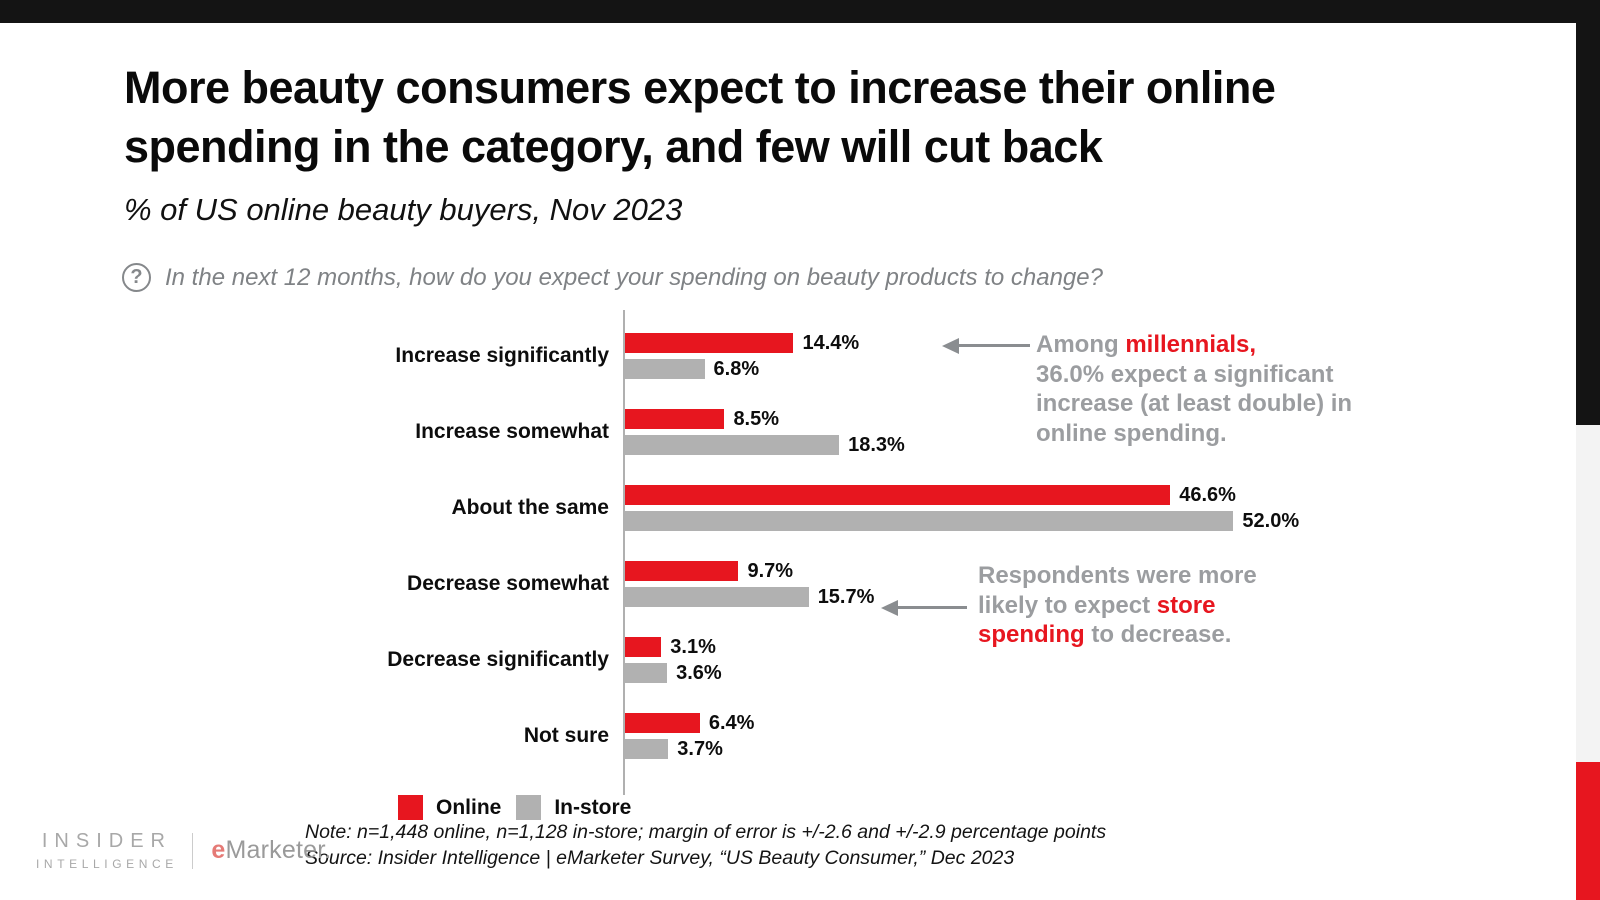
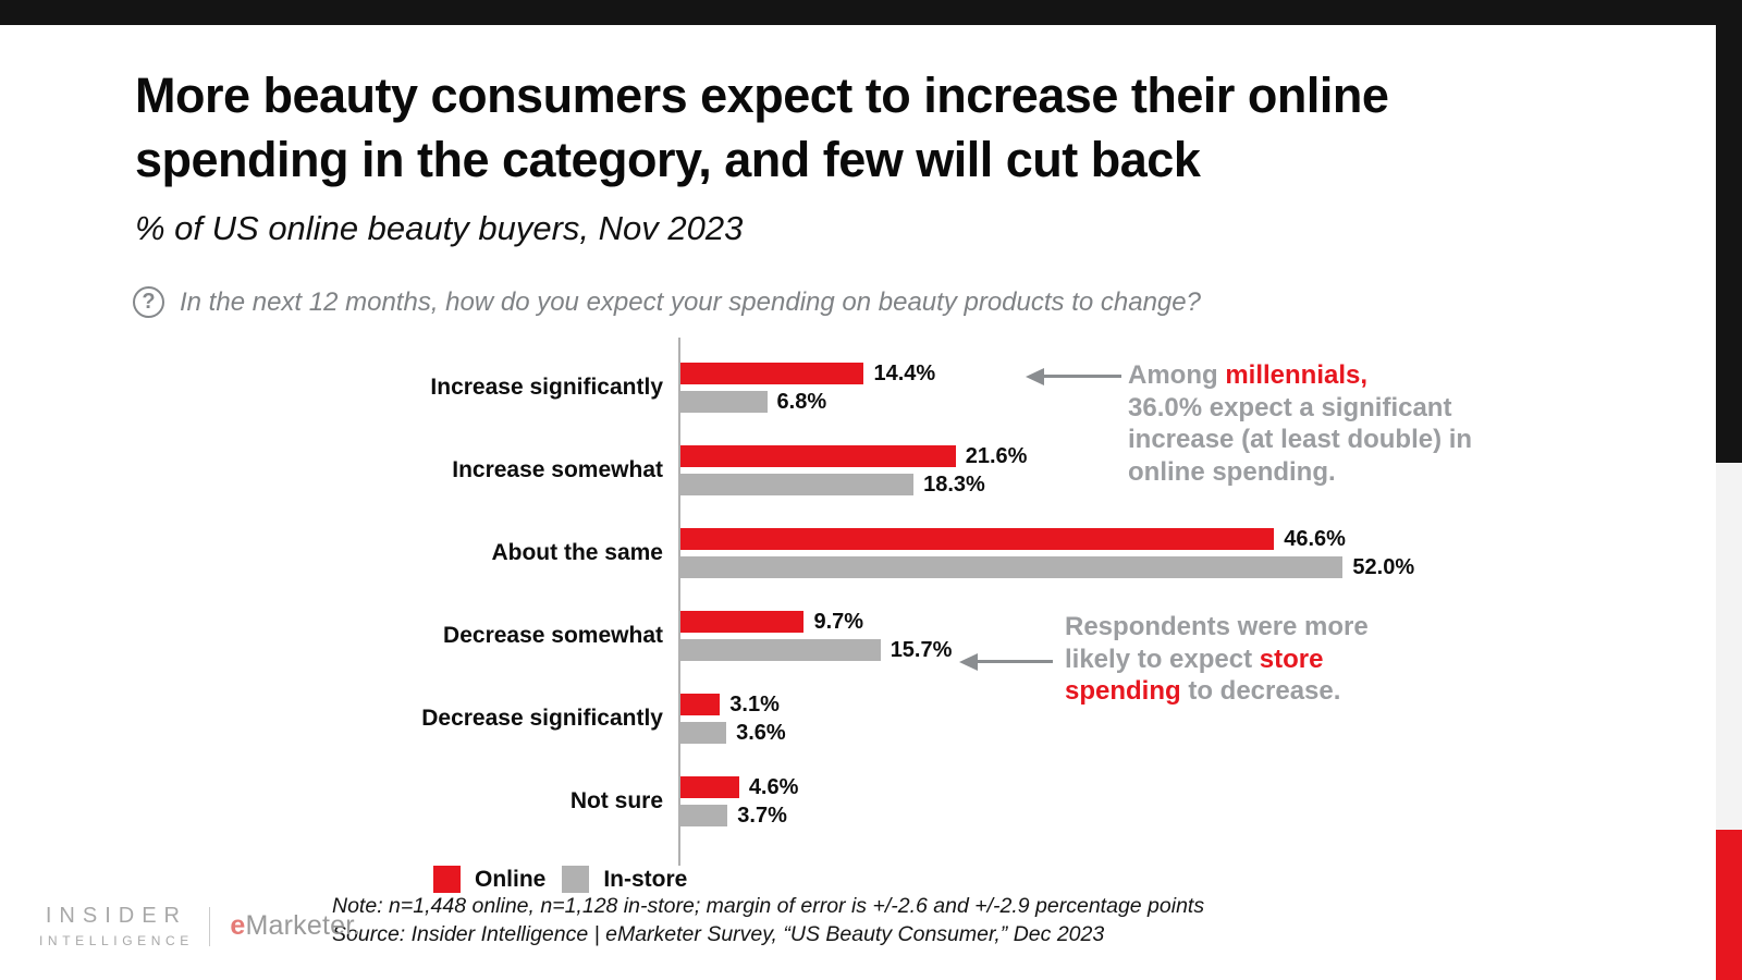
Online/Increase somewhat: 8.5% -> 21.6%
Online/Not sure: 6.4% -> 4.6%
